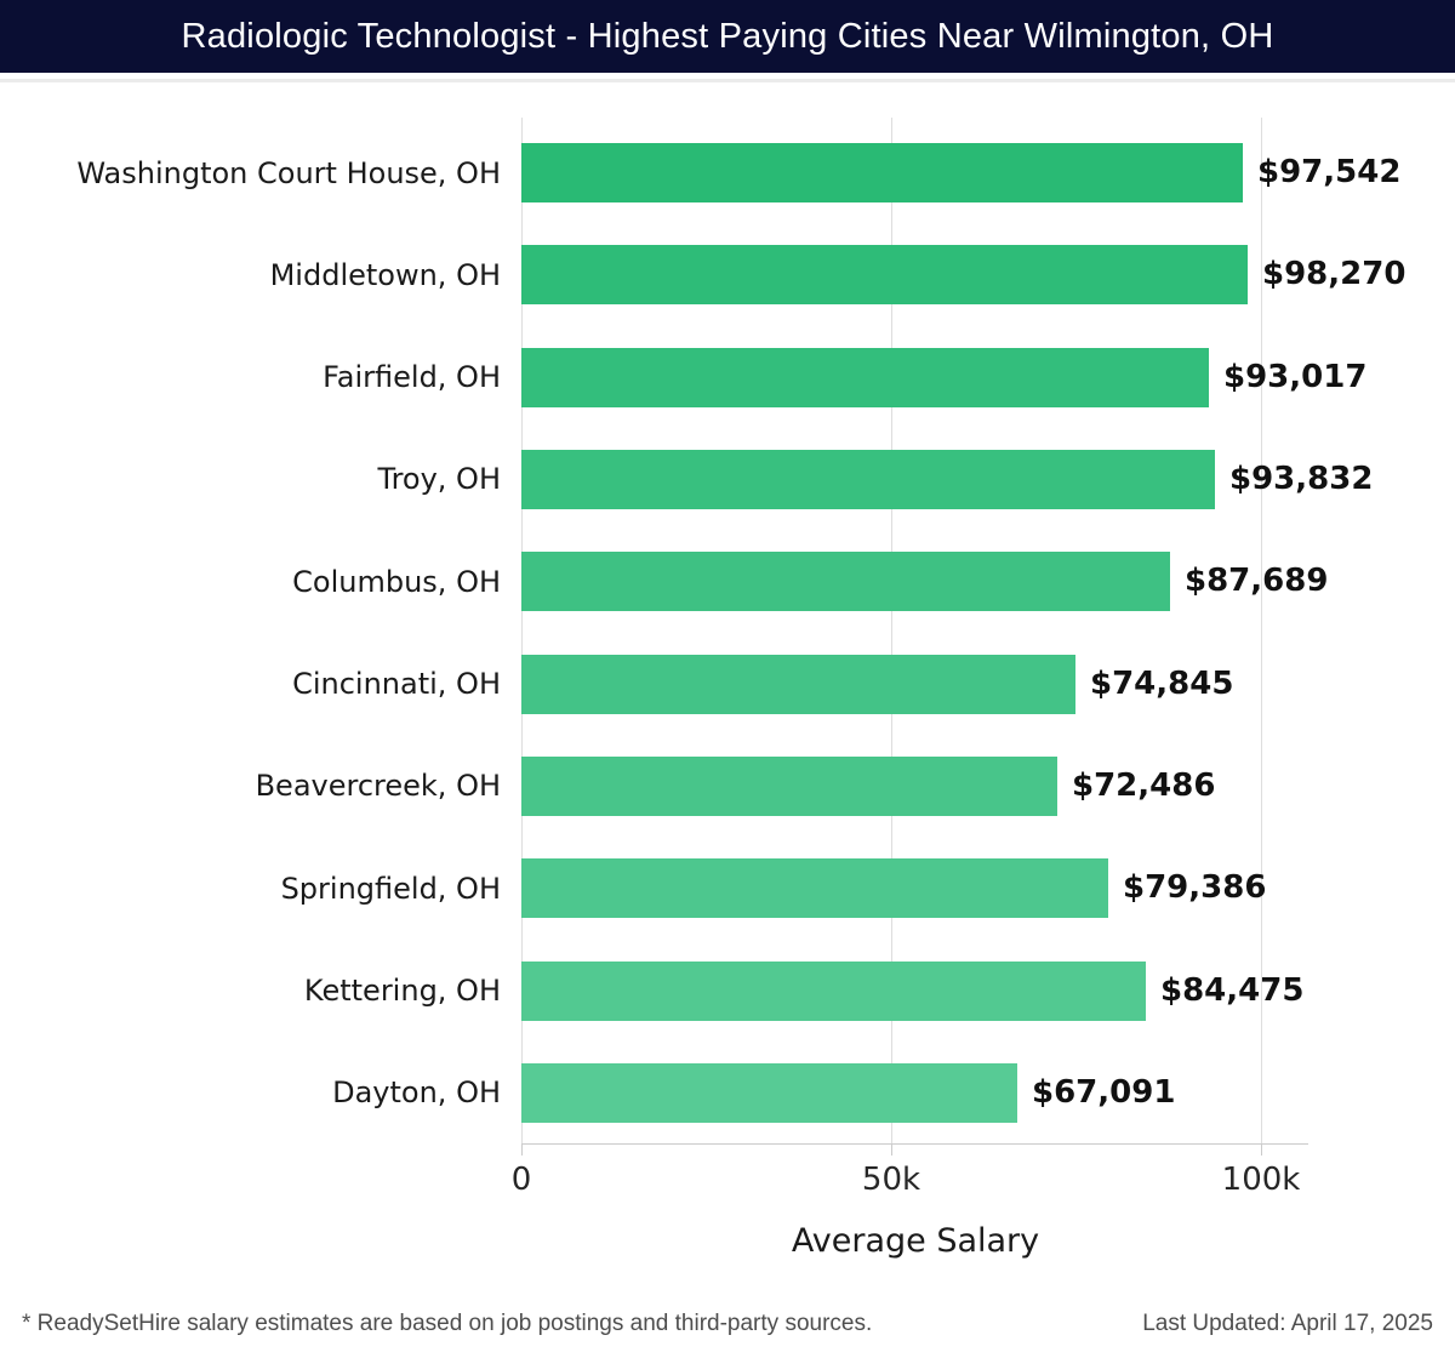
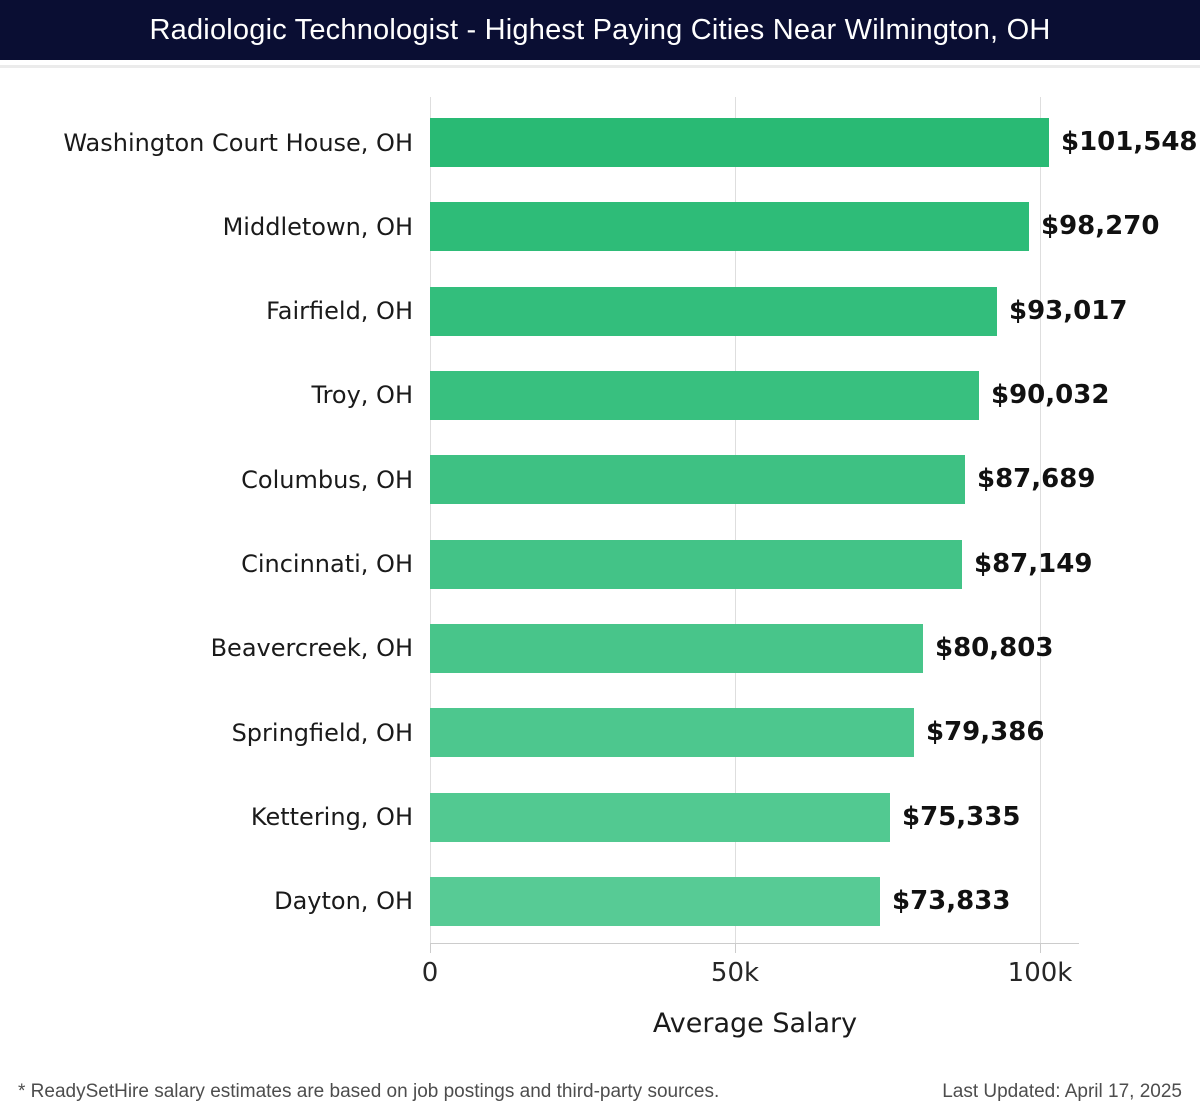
Washington Court House, OH: $97,542 -> $101,548
Troy, OH: $93,832 -> $90,032
Cincinnati, OH: $74,845 -> $87,149
Beavercreek, OH: $72,486 -> $80,803
Kettering, OH: $84,475 -> $75,335
Dayton, OH: $67,091 -> $73,833
